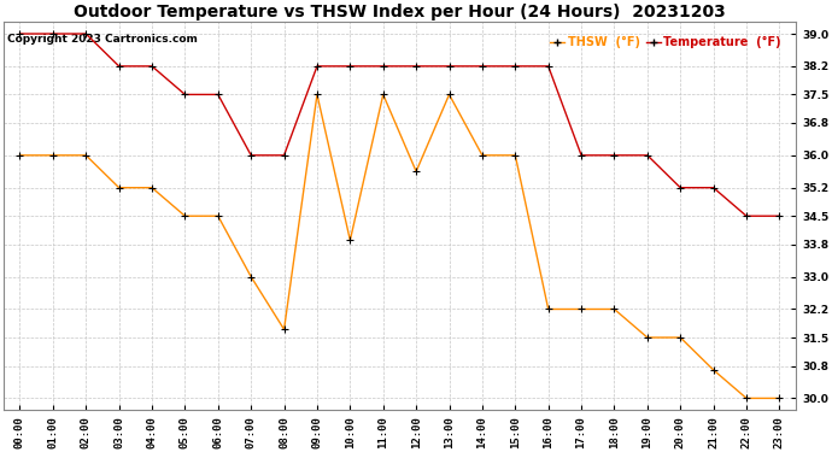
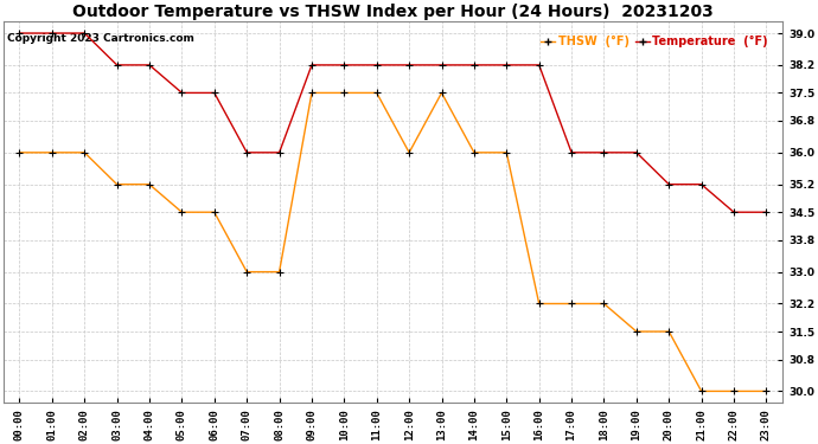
THSW (°F)/08:00: 31.7 -> 33.0
THSW (°F)/10:00: 33.9 -> 37.5
THSW (°F)/12:00: 35.6 -> 36.0
THSW (°F)/21:00: 30.7 -> 30.0
